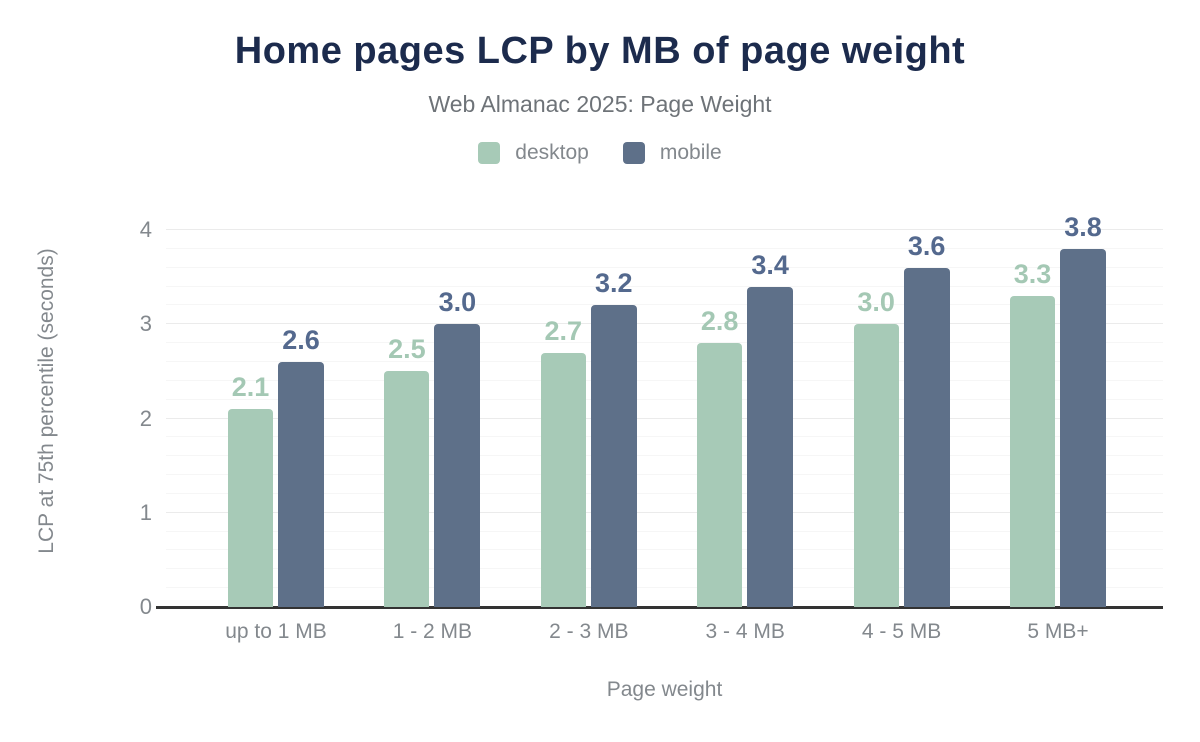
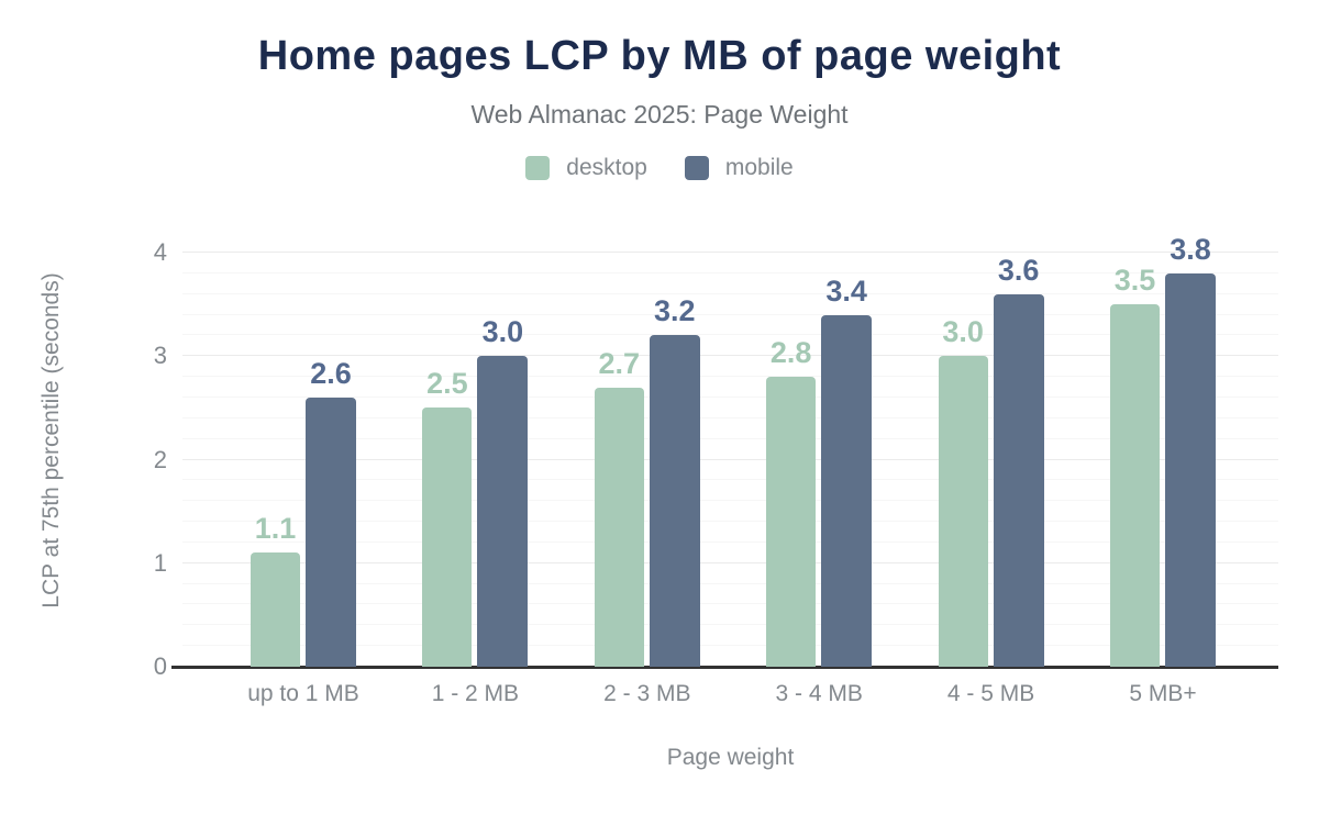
desktop/up to 1 MB: 2.1 -> 1.1
desktop/5 MB+: 3.3 -> 3.5
